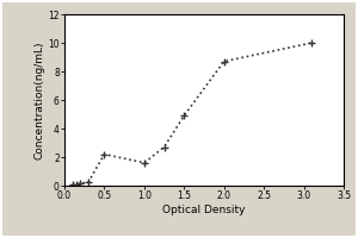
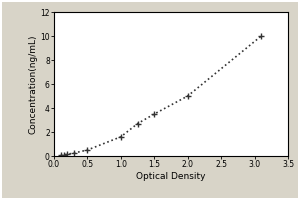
0.5: 2.2 -> 0.5
1.5: 4.9 -> 3.5
2.0: 8.7 -> 5.0
